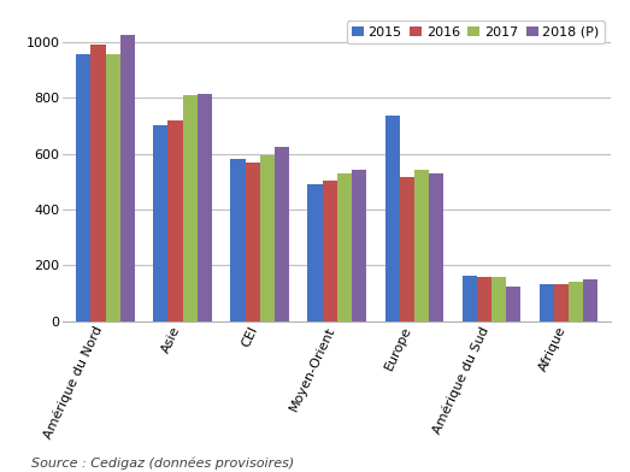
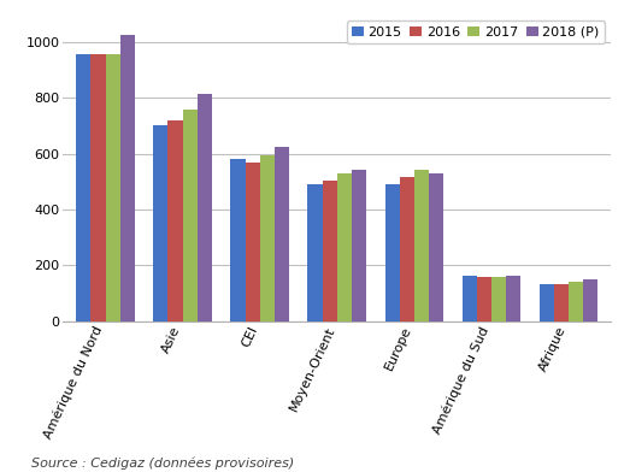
2016/Amérique du Nord: 990 -> 955
2017/Asie: 810 -> 758
2015/Europe: 735 -> 490
2018 (P)/Amérique du Sud: 125 -> 160
